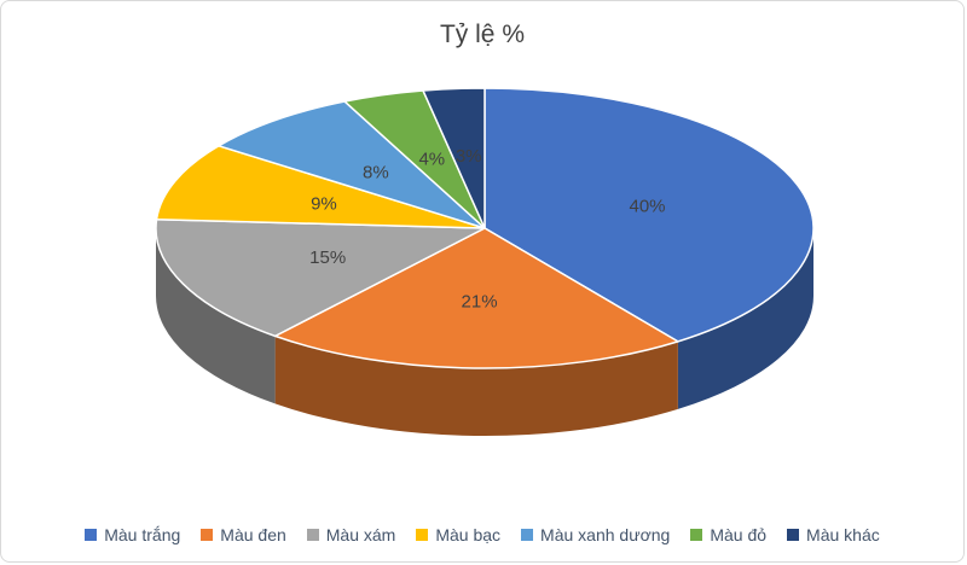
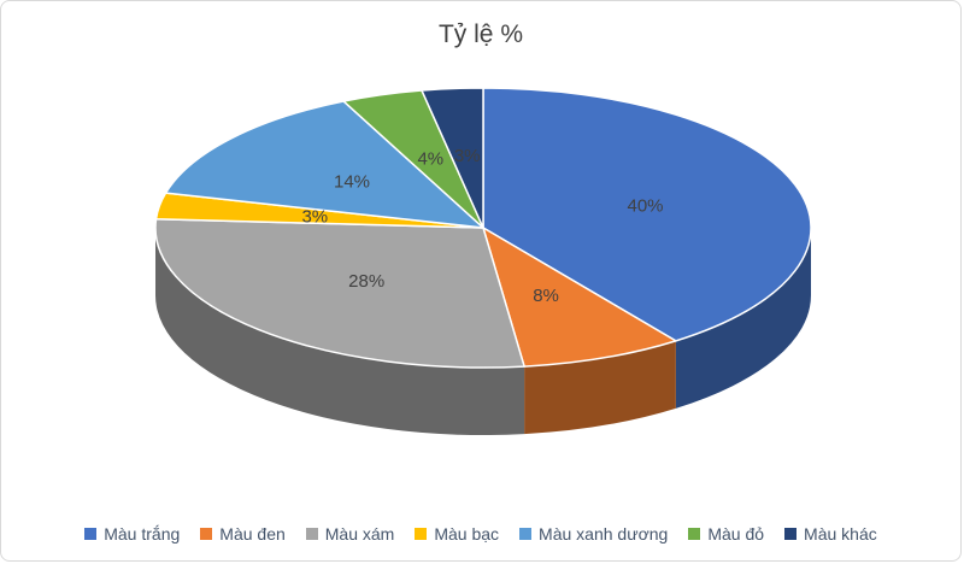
Màu đen: 21% -> 8%
Màu xám: 15% -> 28%
Màu bạc: 9% -> 3%
Màu xanh dương: 8% -> 14%
